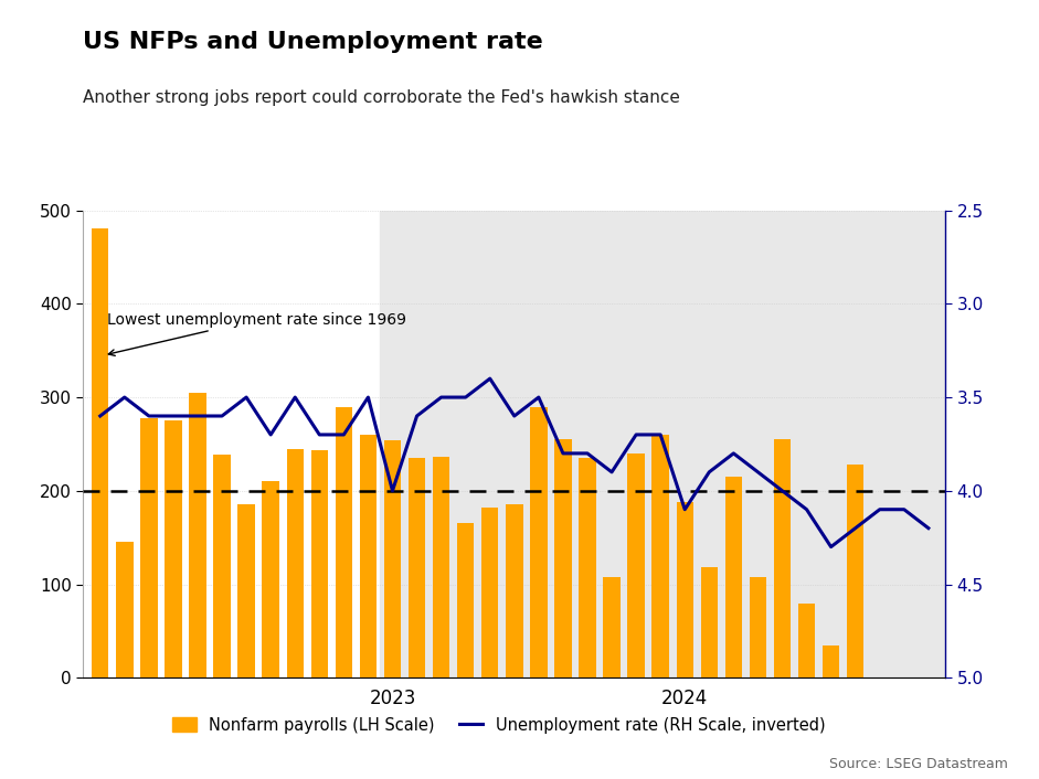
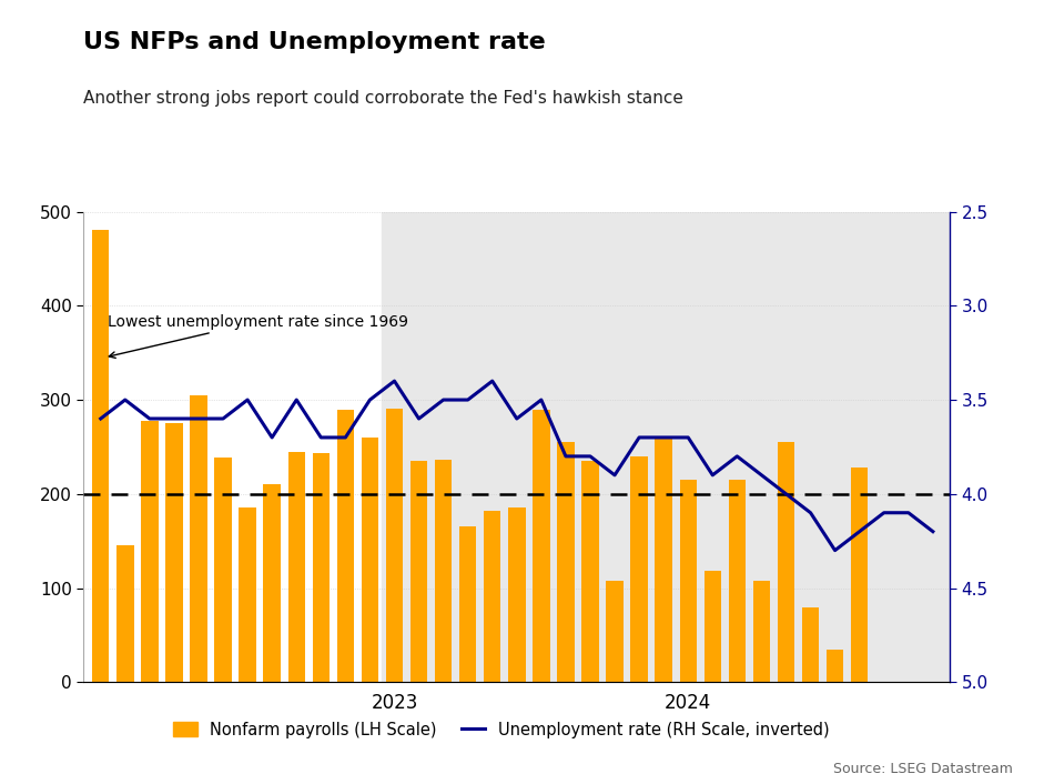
Nonfarm payrolls (LH Scale)/2023: 254 -> 291
Unemployment rate (RH Scale, inverted)/2023: 4.0 -> 3.4
Nonfarm payrolls (LH Scale)/2024: 188 -> 215
Unemployment rate (RH Scale, inverted)/2024: 4.1 -> 3.7
